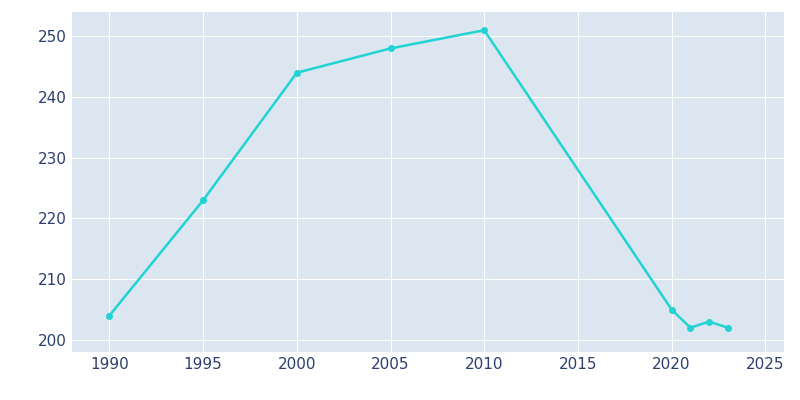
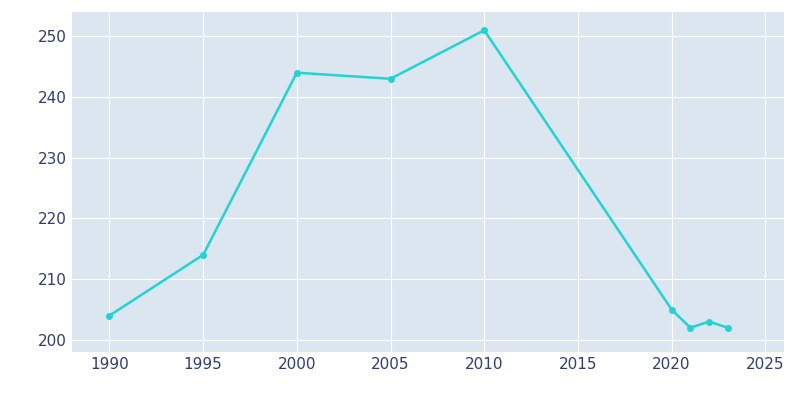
1995: 223 -> 214
2005: 248 -> 243
